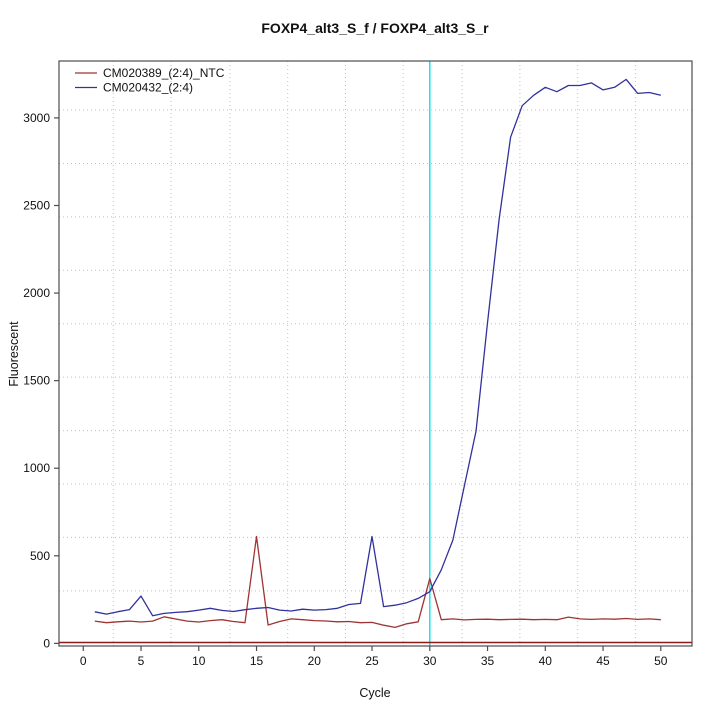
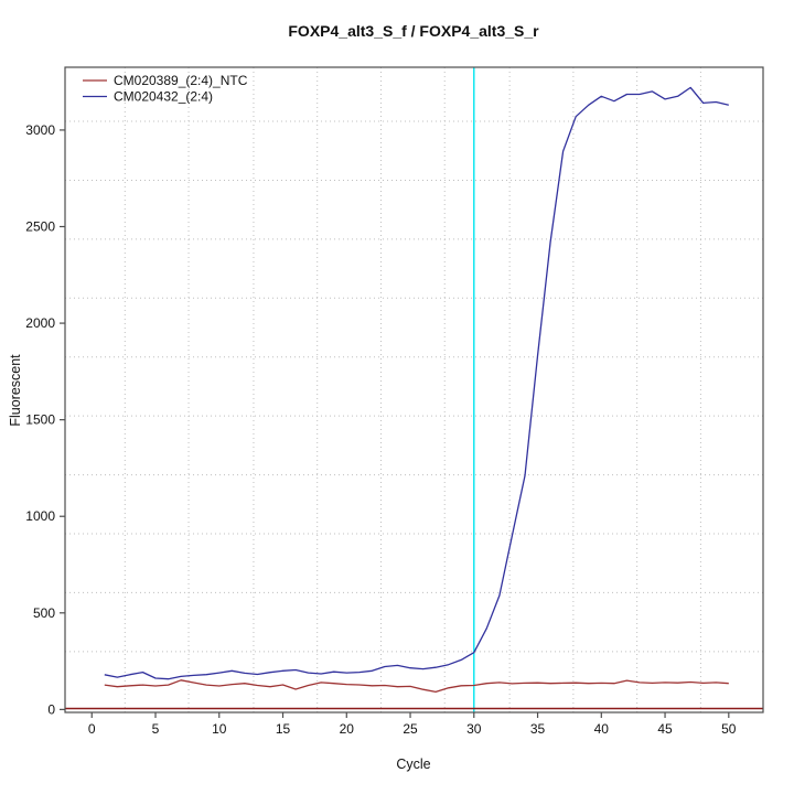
CM020432_(2:4)/5: 270 -> 160
CM020389_(2:4)_NTC/15: 610 -> 130
CM020432_(2:4)/25: 610 -> 220
CM020389_(2:4)_NTC/30: 370 -> 120
